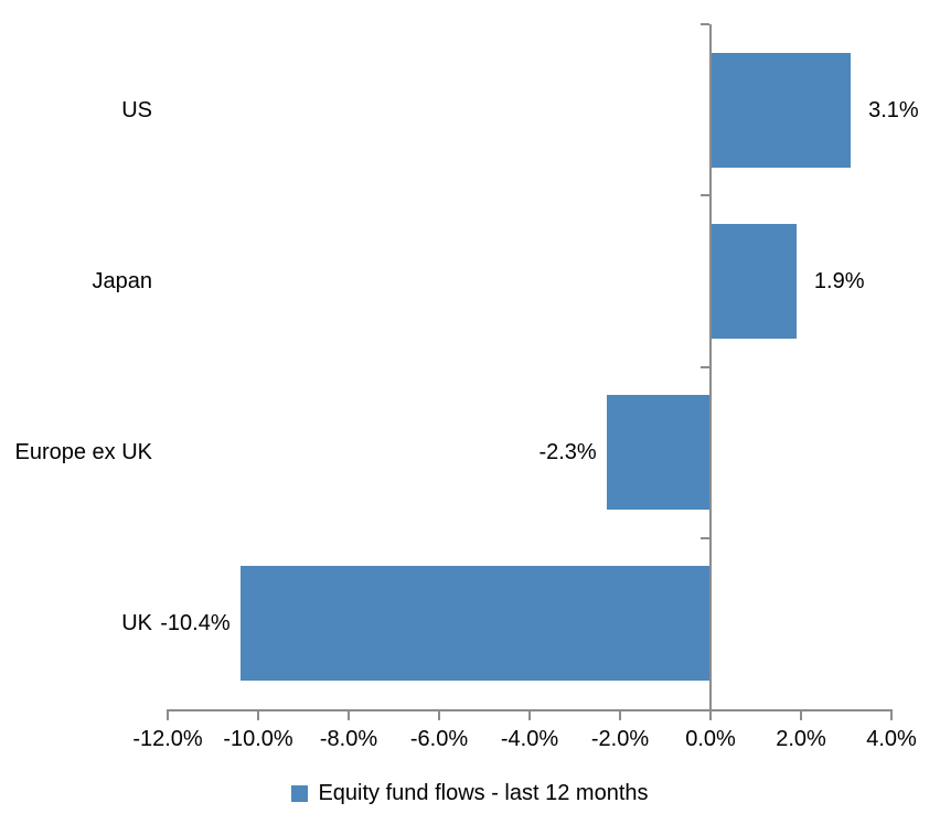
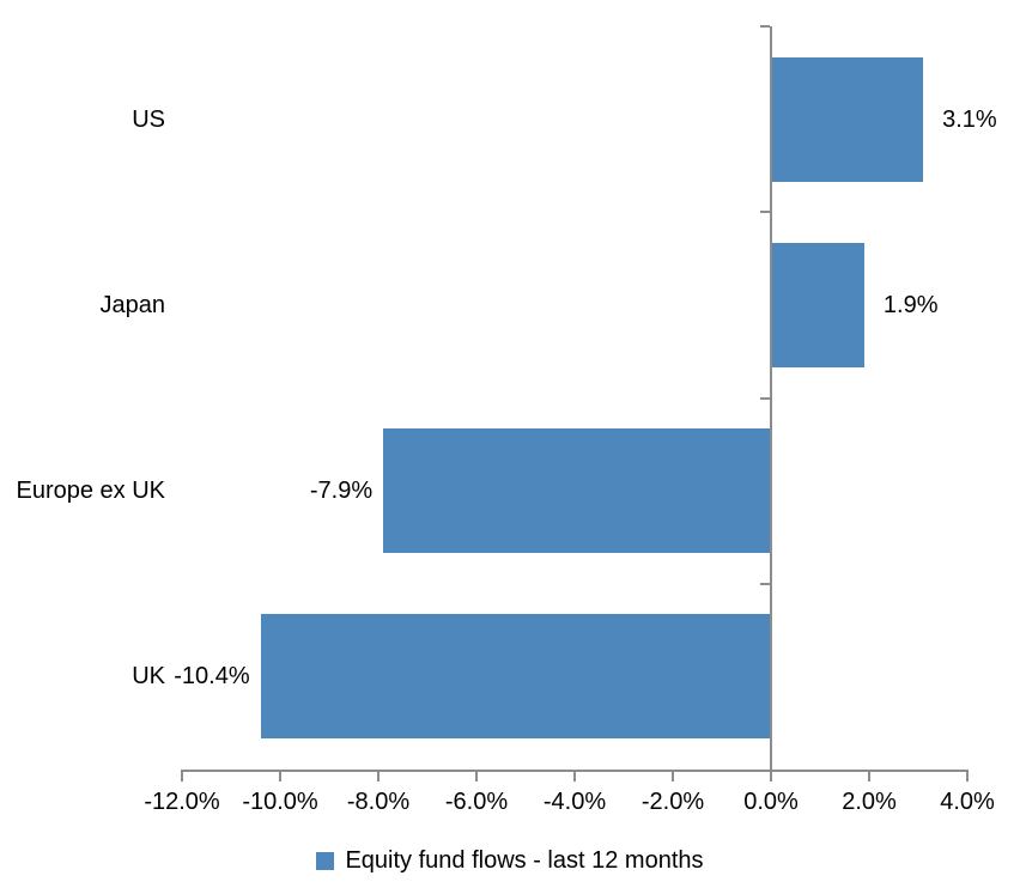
Europe ex UK: -2.3% -> -7.9%
